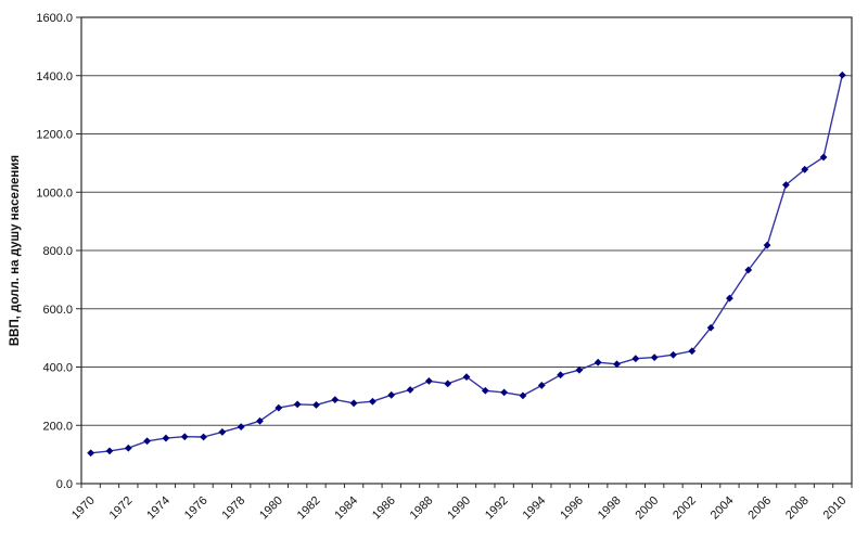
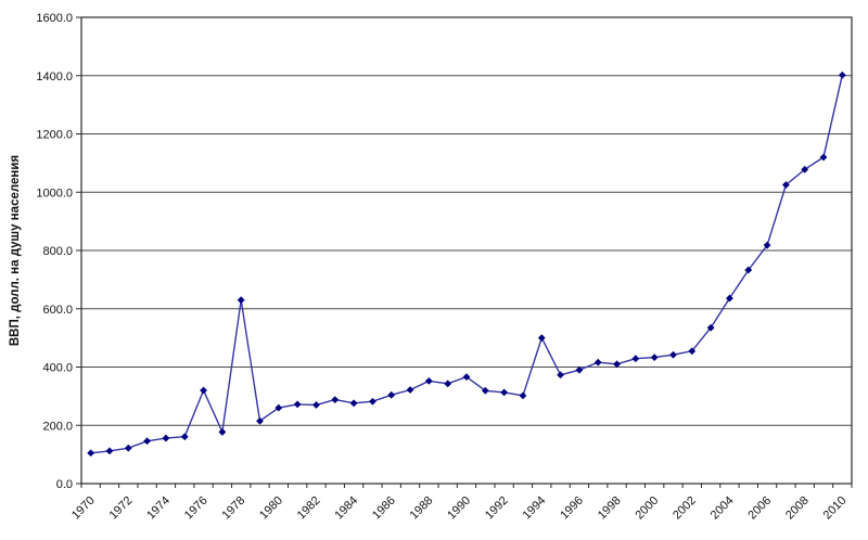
1976: 160 -> 320
1978: 200 -> 630
1994: 340 -> 500
